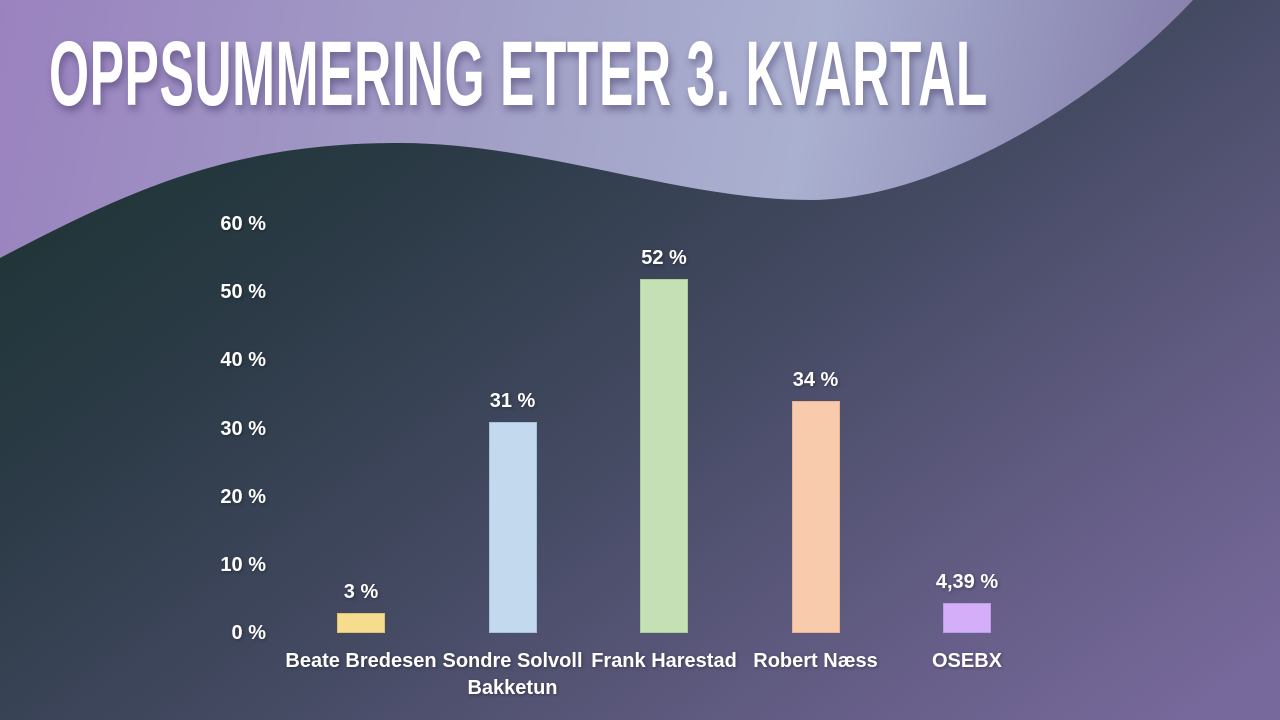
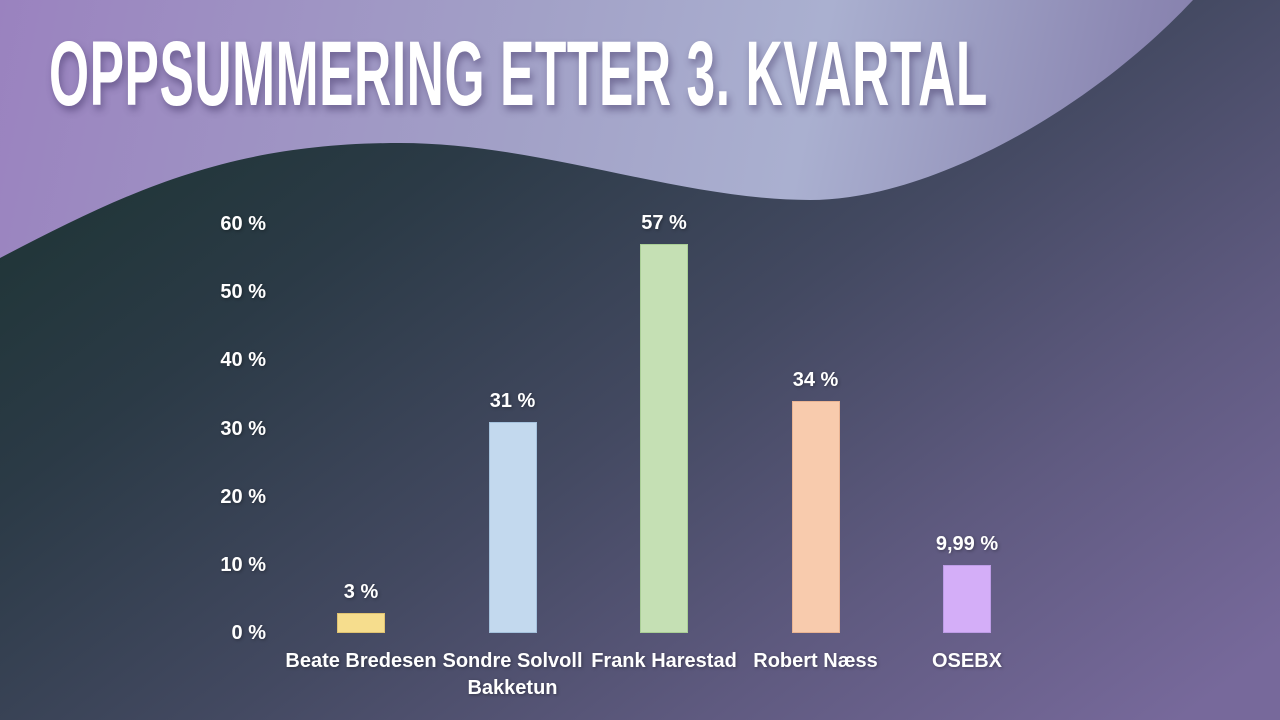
Frank Harestad: 52 -> 57
OSEBX: 4,39 -> 9,99
